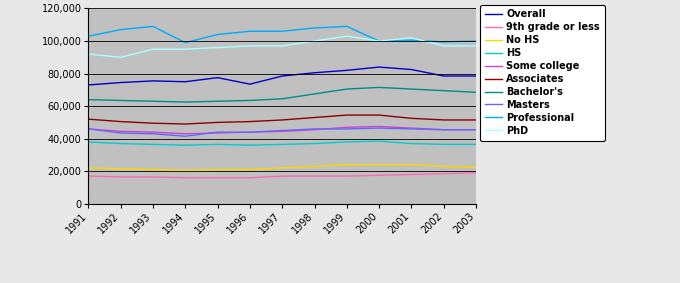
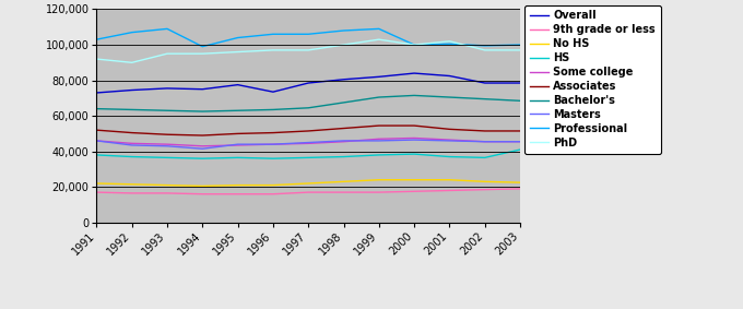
HS/2003: 36,000 -> 41,000
